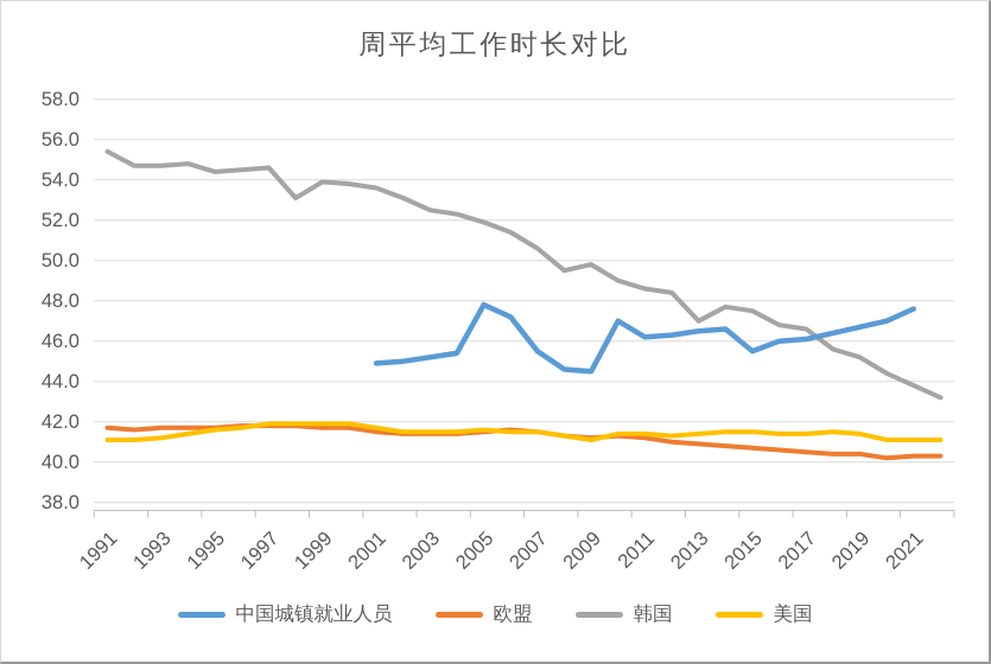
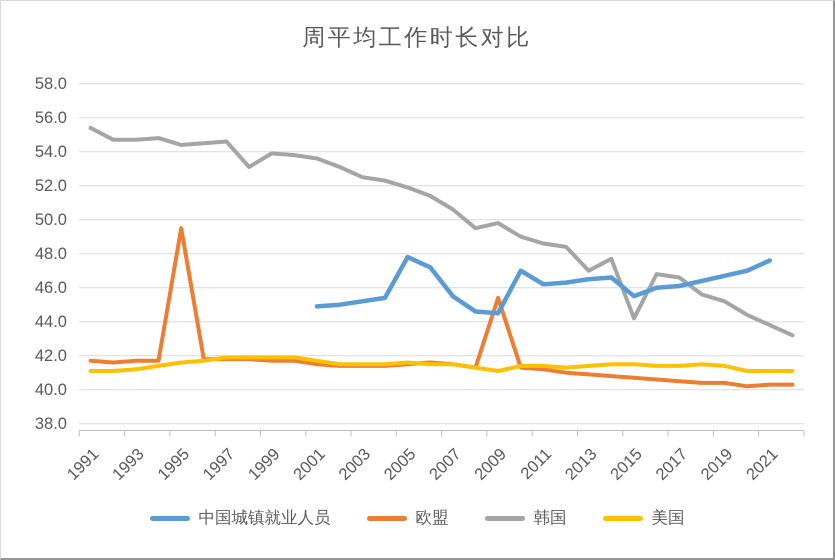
欧盟/1995: 41.7 -> 49.5
欧盟/2009: 41.2 -> 45.4
韩国/2015: 47.5 -> 44.2
